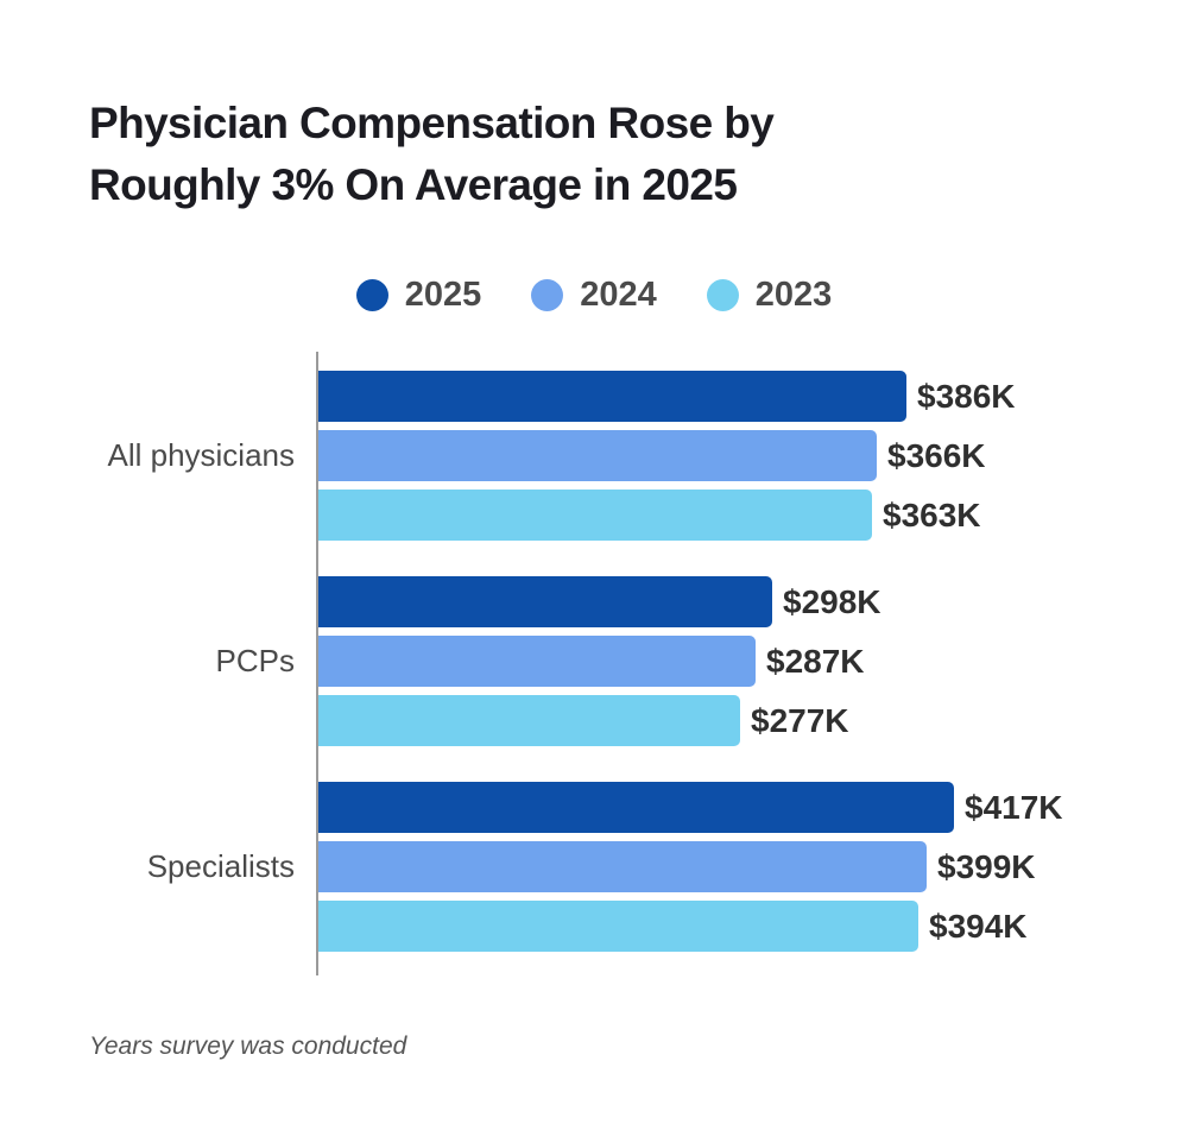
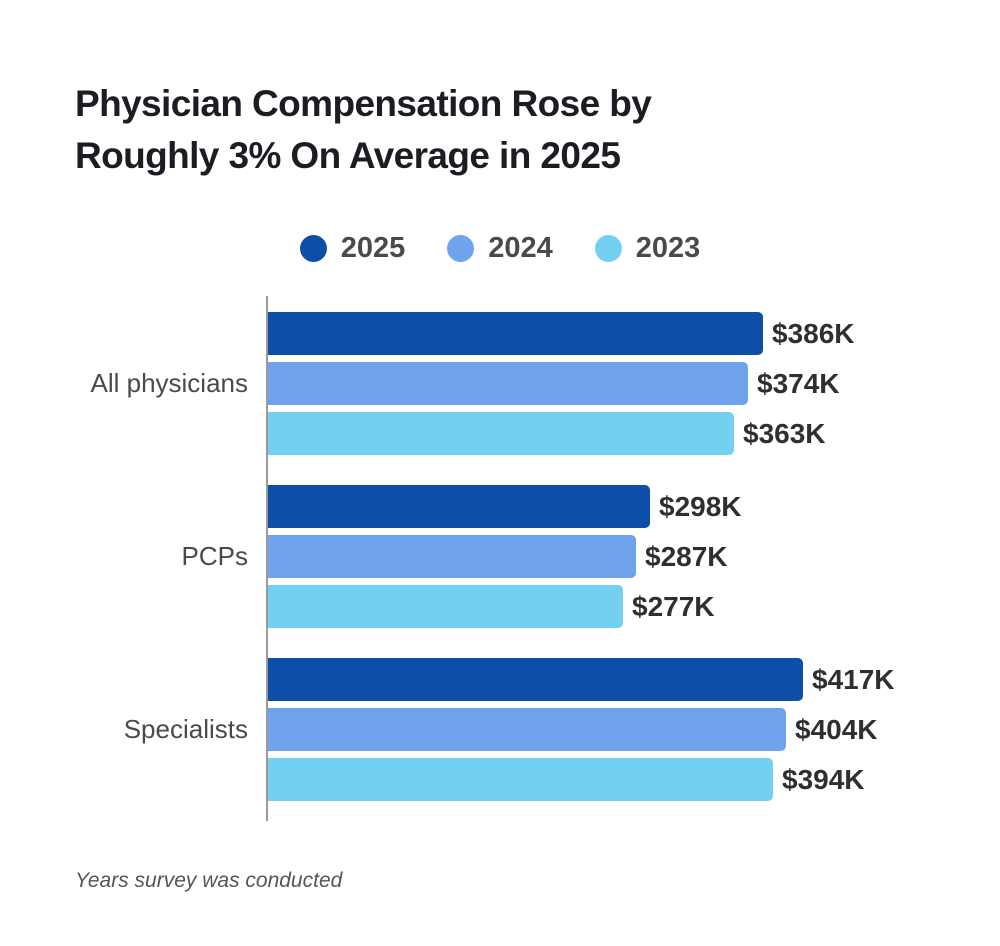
2024/All physicians: $366K -> $374K
2024/Specialists: $399K -> $404K
